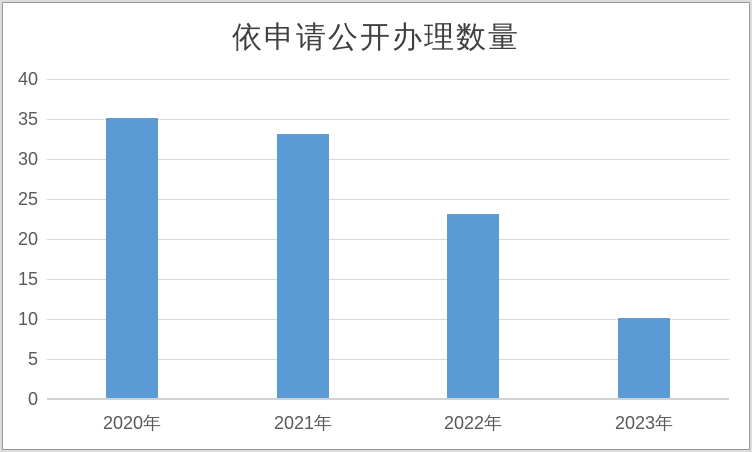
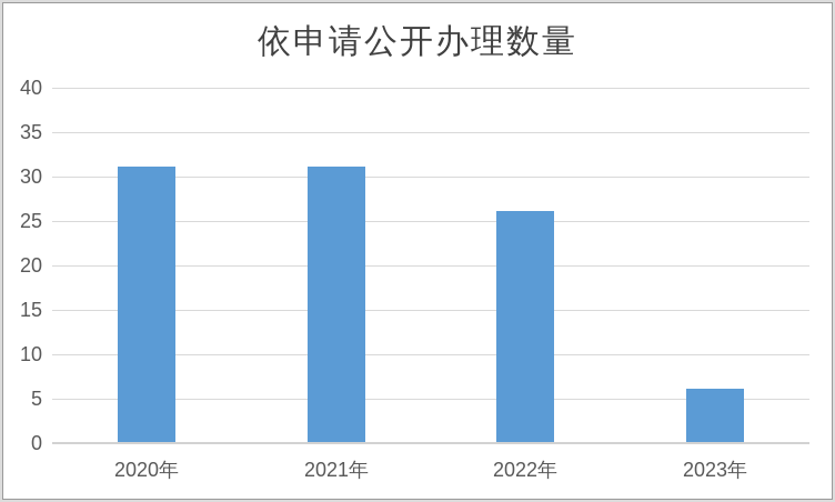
2020年: 35 -> 31
2021年: 33 -> 31
2022年: 23 -> 26
2023年: 10 -> 6
